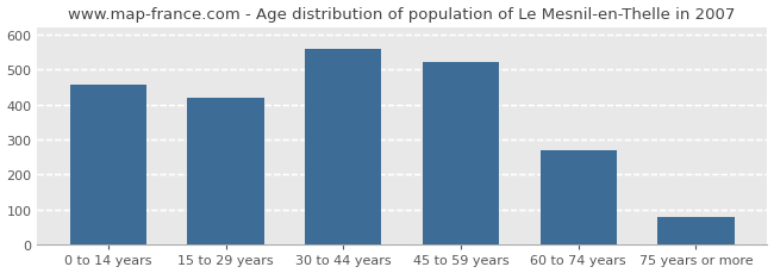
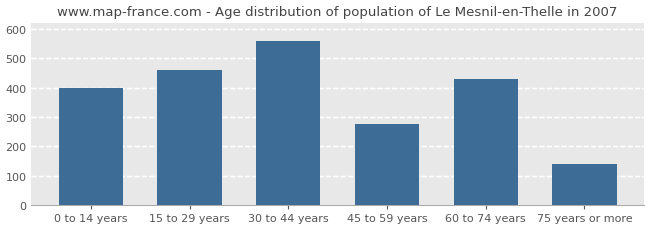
0 to 14 years: 455 -> 400
15 to 29 years: 420 -> 460
45 to 59 years: 520 -> 275
60 to 74 years: 270 -> 430
75 years or more: 78 -> 140
